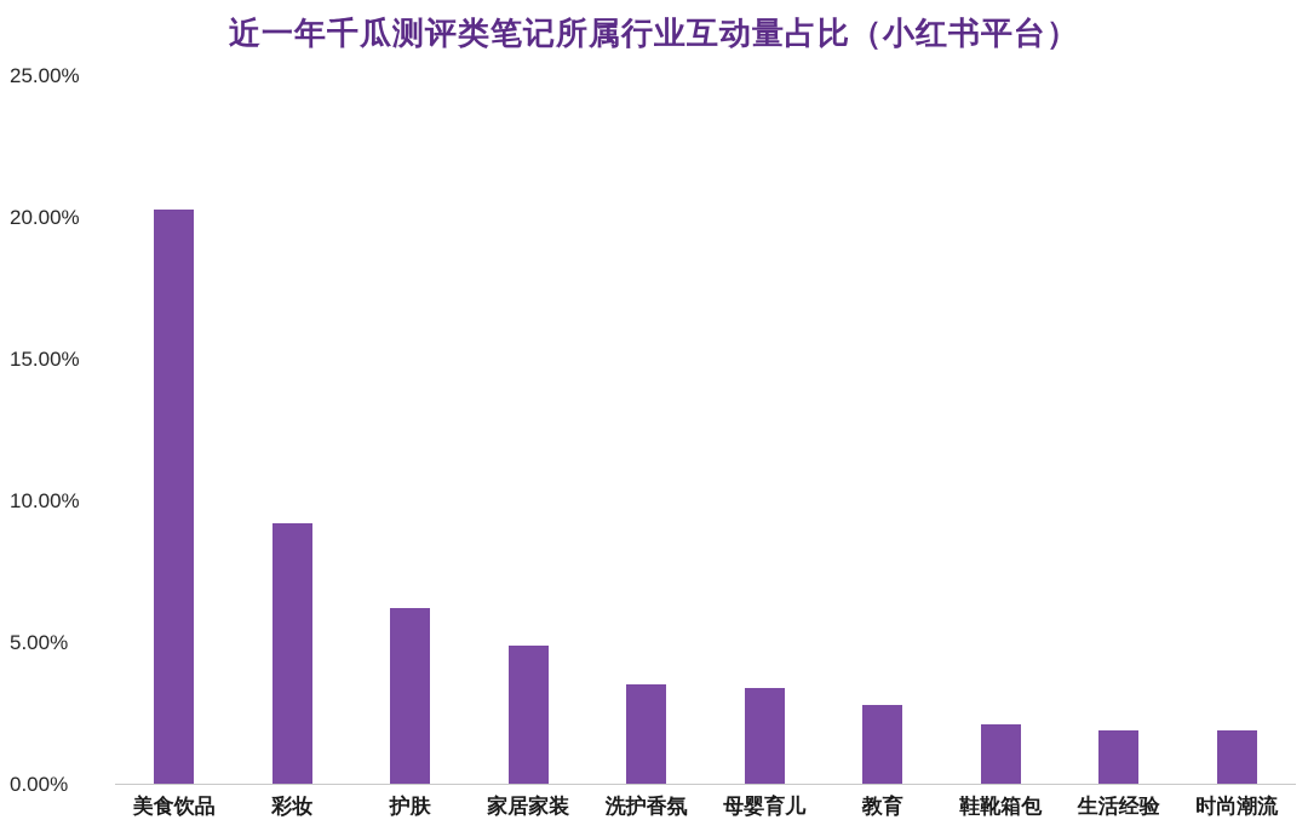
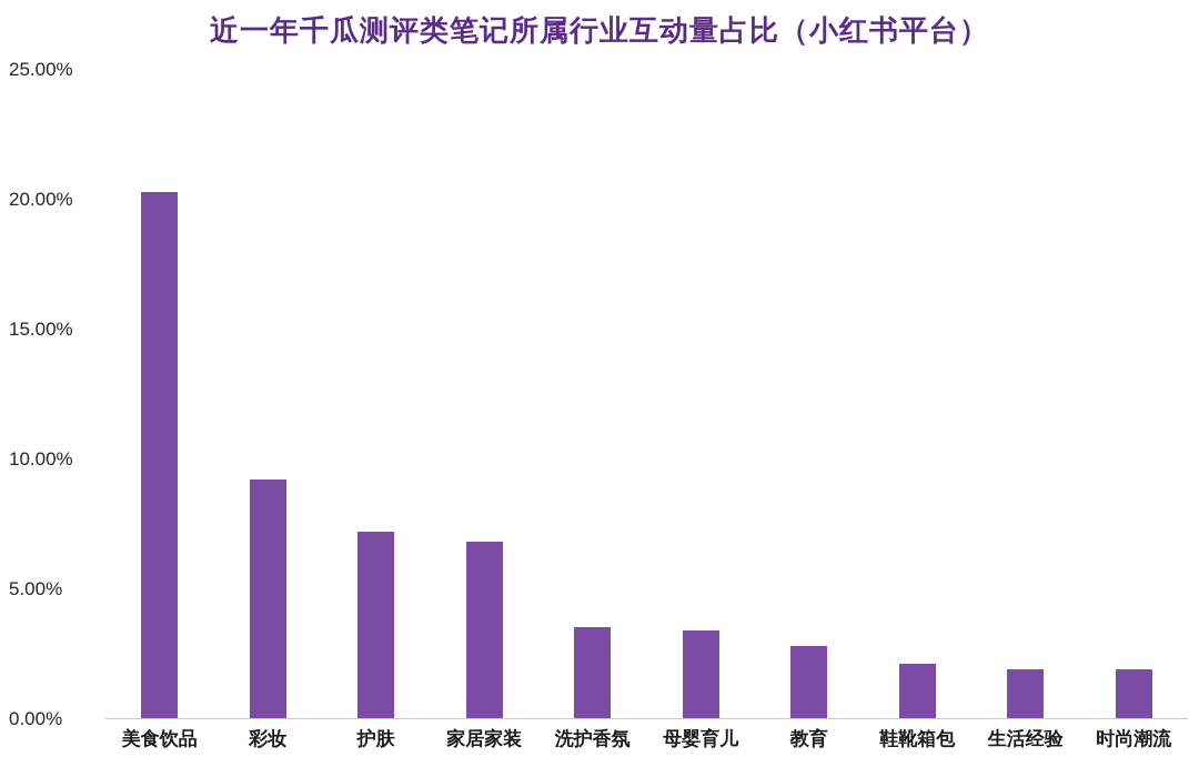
护肤: 6.2% -> 7.2%
家居家装: 4.9% -> 6.8%
